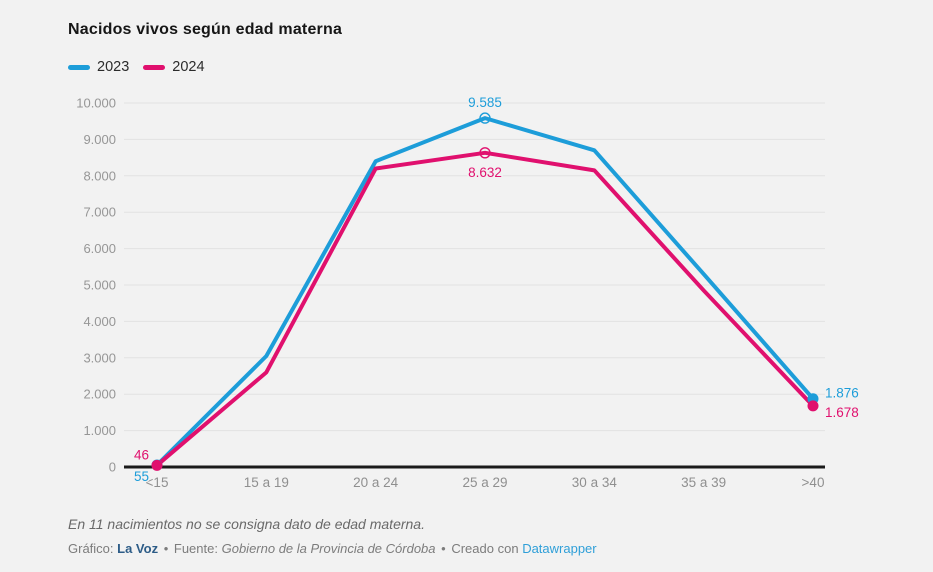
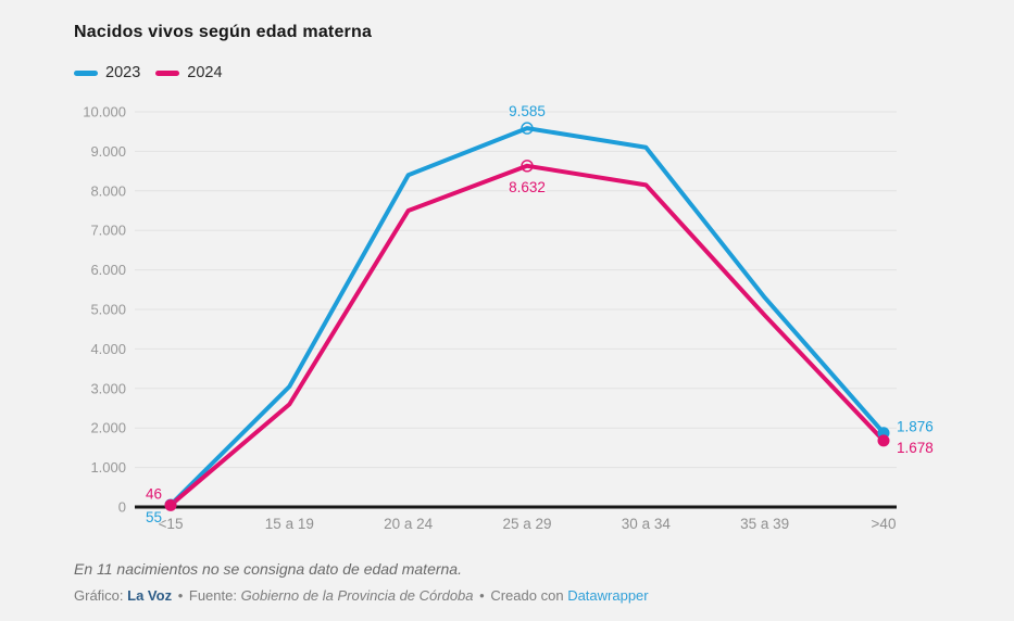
2024/20 a 24: 8200 -> 7500
2023/30 a 34: 8700 -> 9100
